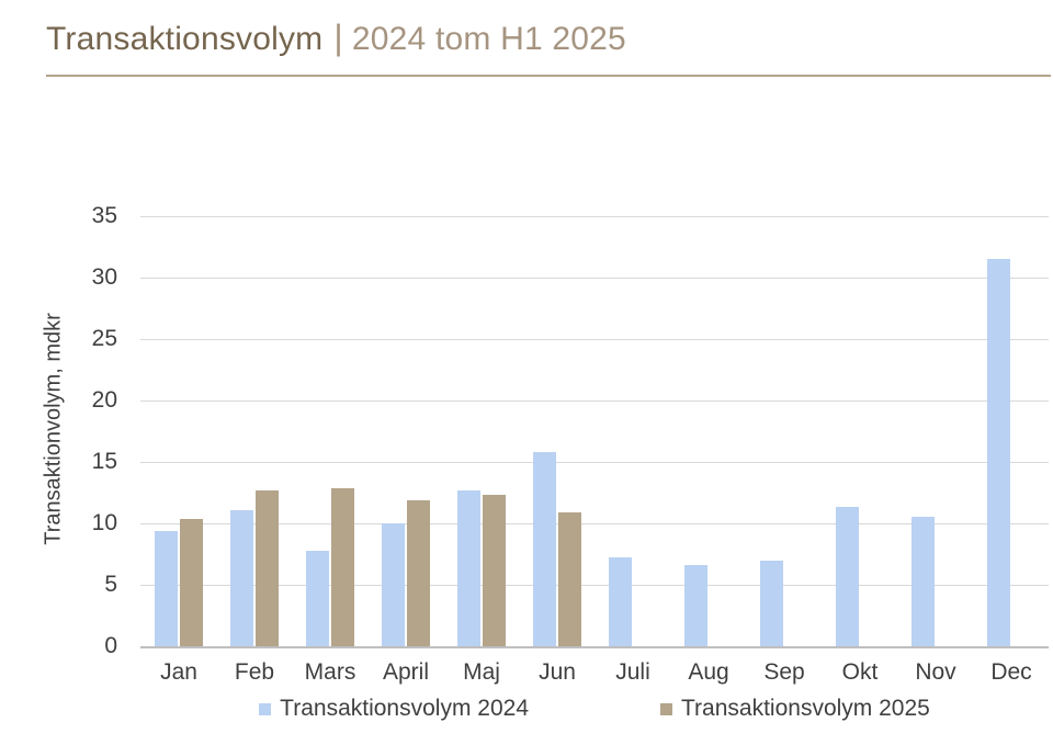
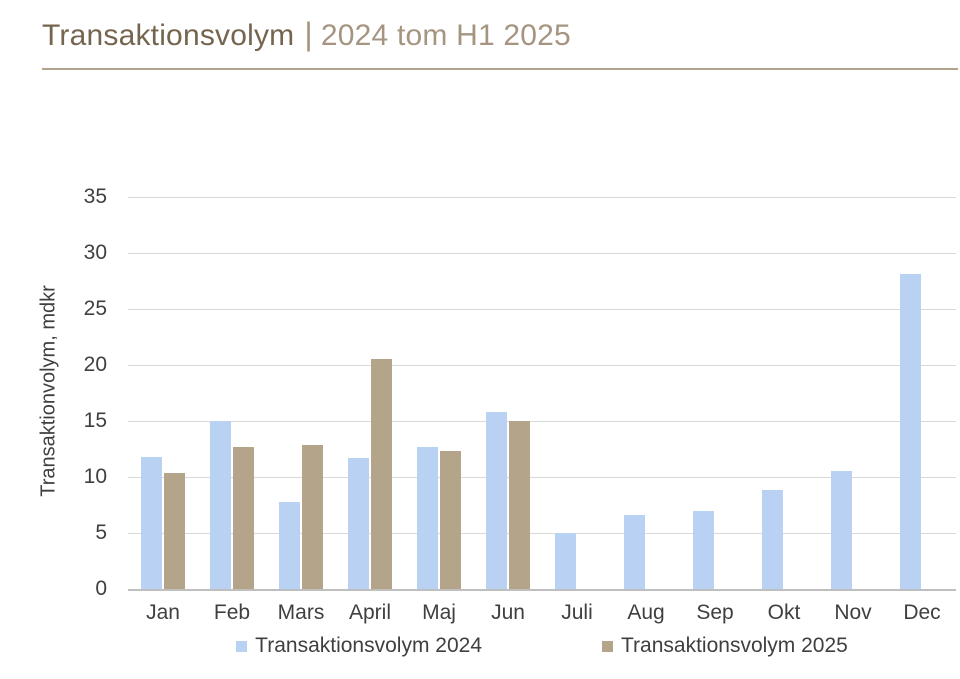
Transaktionsvolym 2024/Jan: 9.4 -> 11.8
Transaktionsvolym 2024/Feb: 11.1 -> 15.0
Transaktionsvolym 2024/April: 10.0 -> 11.7
Transaktionsvolym 2025/April: 11.9 -> 20.5
Transaktionsvolym 2025/Jun: 10.9 -> 15.0
Transaktionsvolym 2024/Juli: 7.2 -> 5.0
Transaktionsvolym 2024/Okt: 11.3 -> 8.8
Transaktionsvolym 2024/Dec: 31.5 -> 28.1
